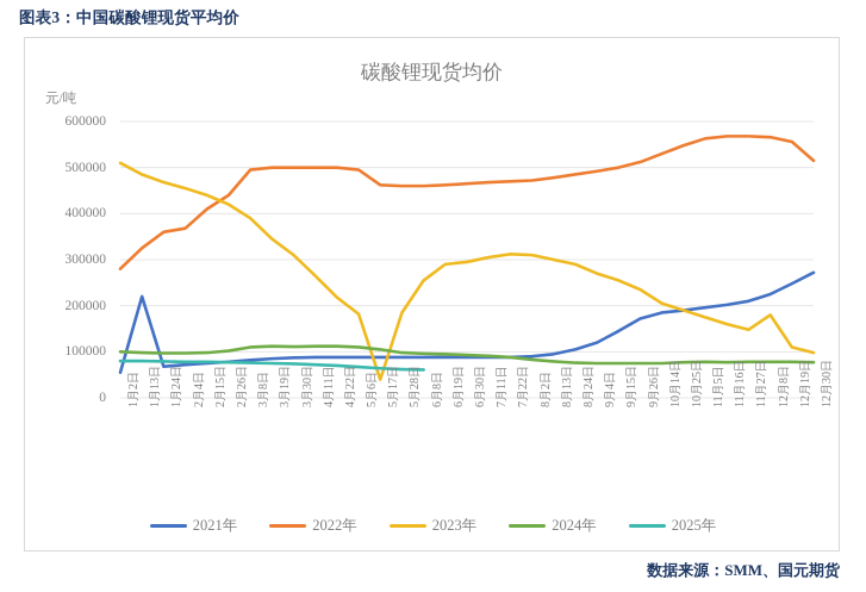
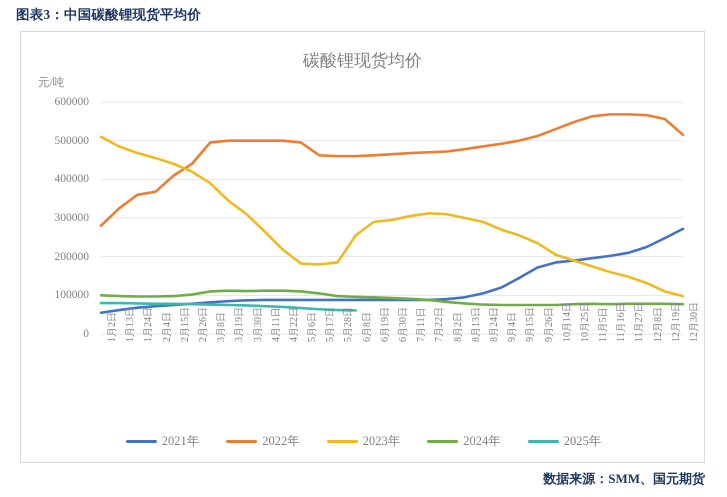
2021年/1月13日: 220000 -> 60000
2023年/5月17日: 40000 -> 180000
2023年/12月8日: 180000 -> 130000
